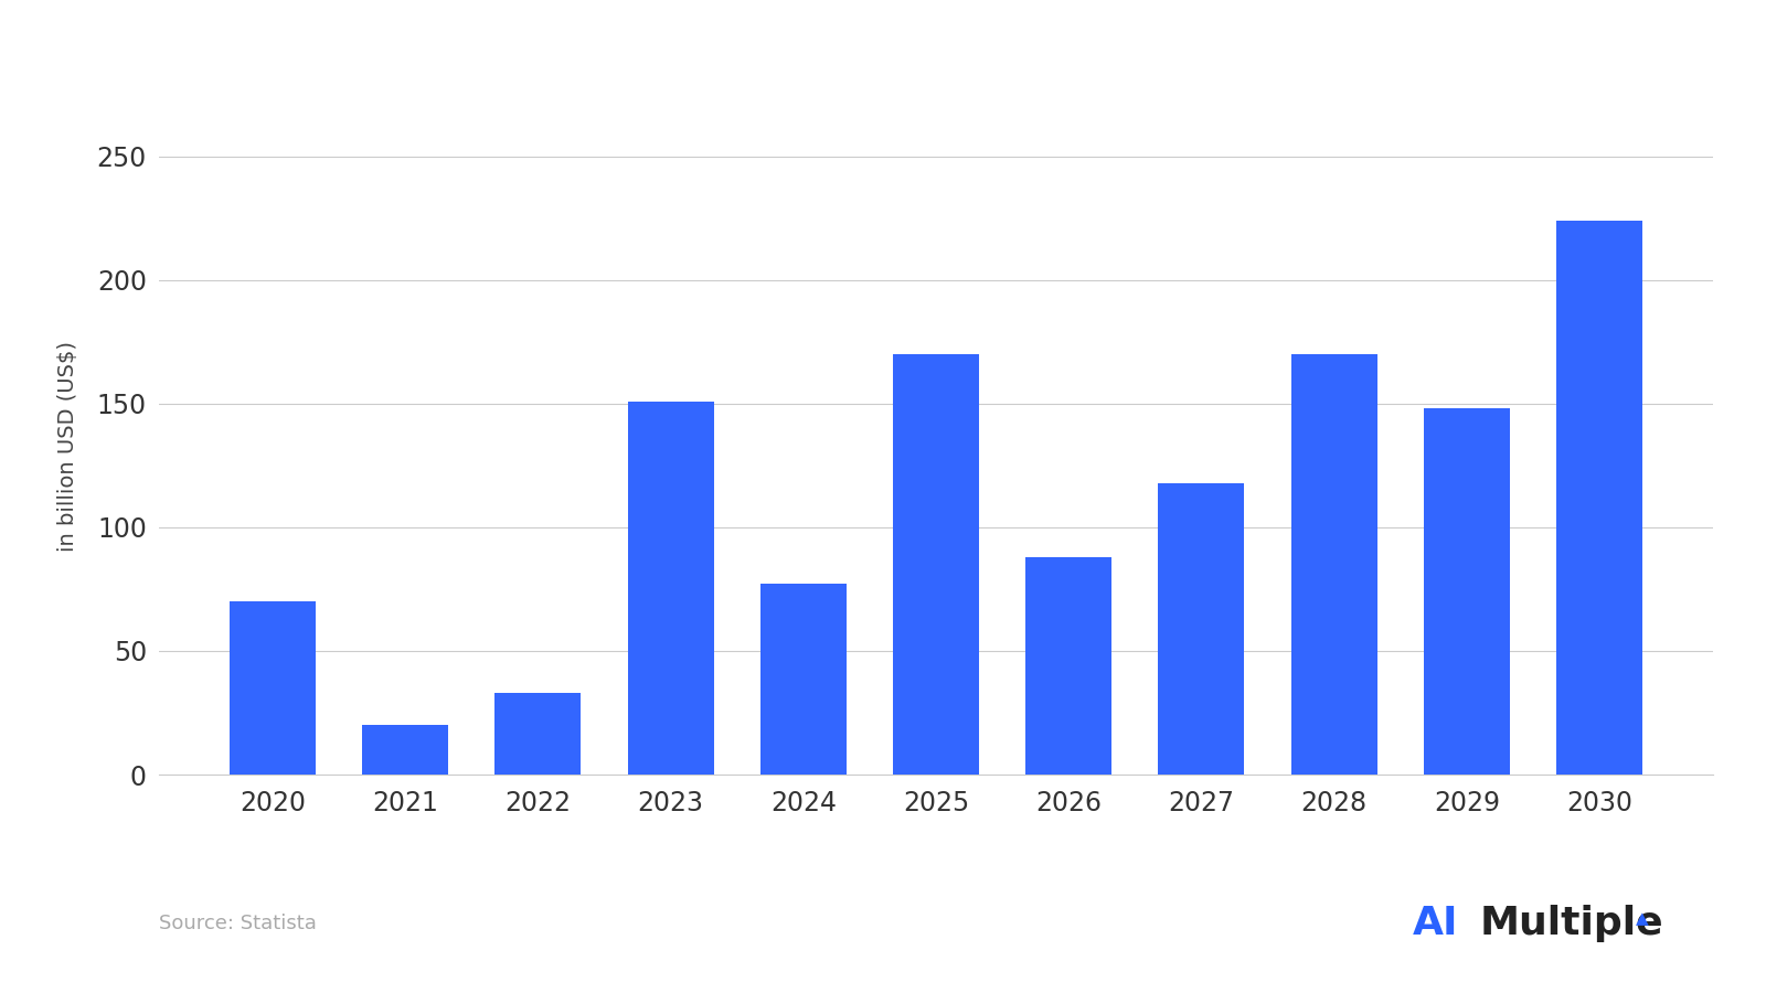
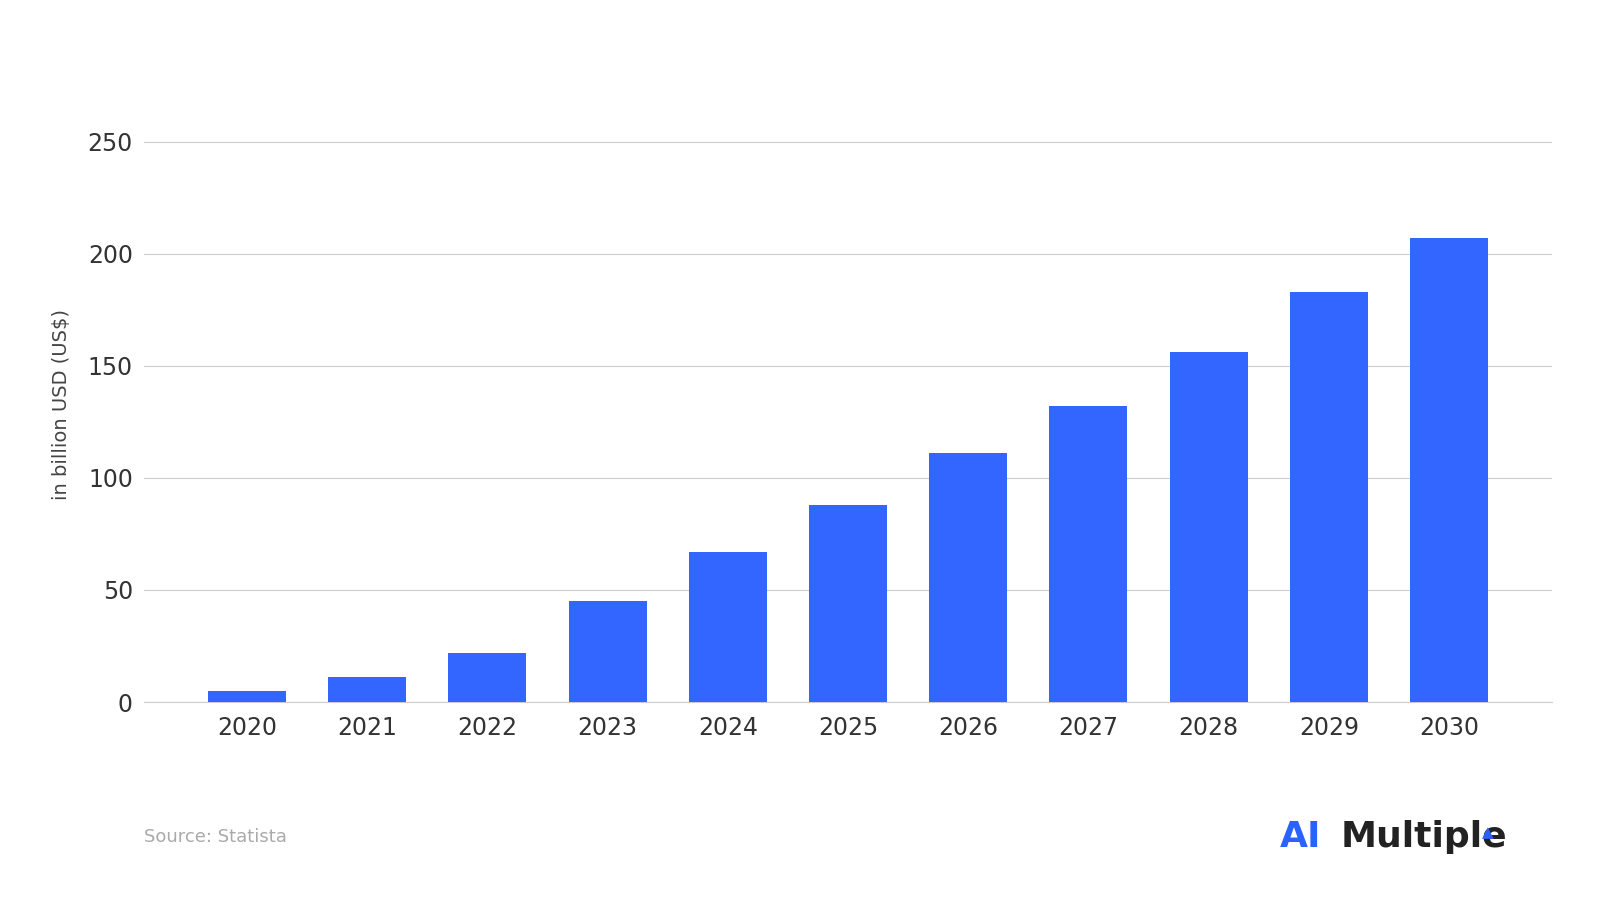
2020: 70 -> 5
2021: 20 -> 11
2022: 33 -> 22
2023: 151 -> 45
2024: 77 -> 67
2025: 170 -> 88
2026: 88 -> 111
2027: 118 -> 132
2028: 170 -> 156
2029: 148 -> 183
2030: 224 -> 207
